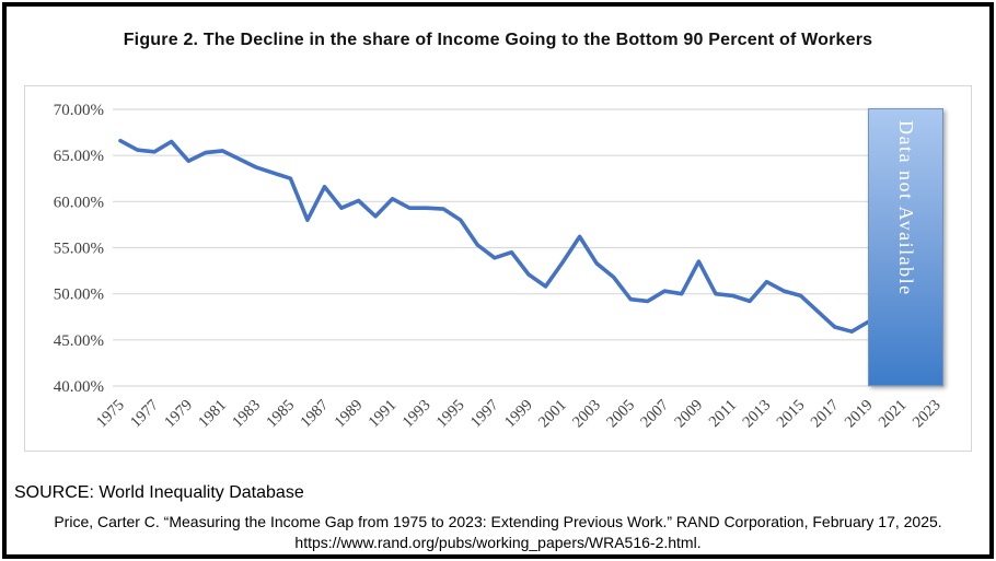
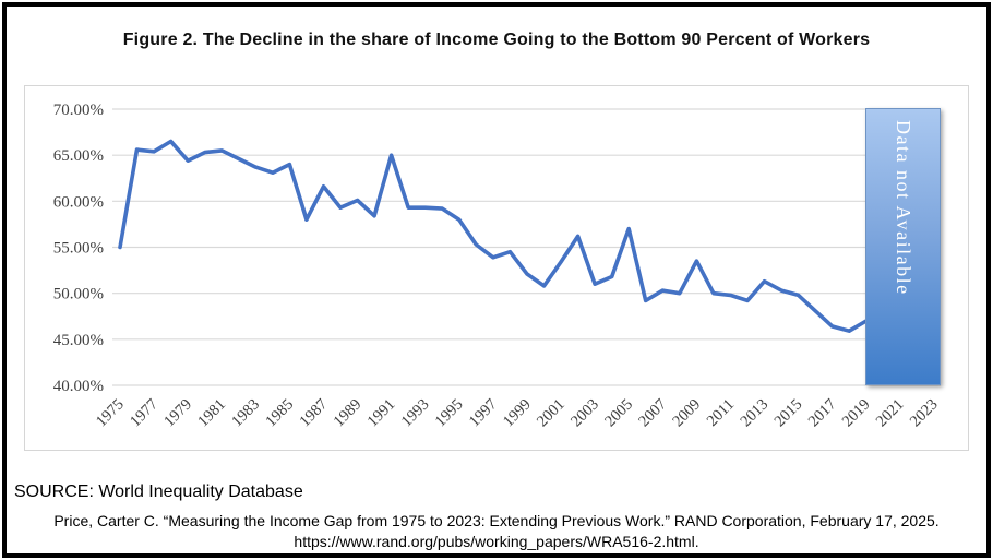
1975: 67% -> 55%
1985: 62% -> 64%
1991: 60% -> 65%
2003: 53% -> 51%
2005: 49% -> 57%
